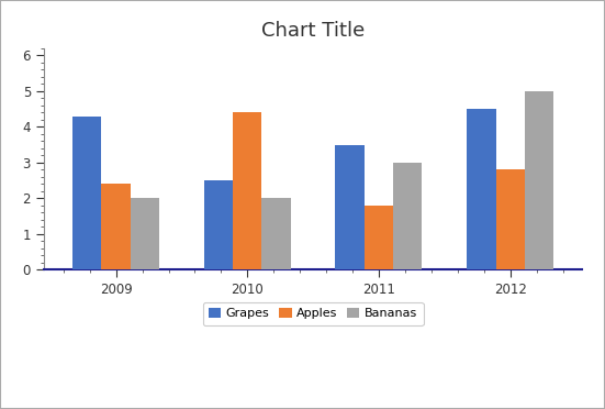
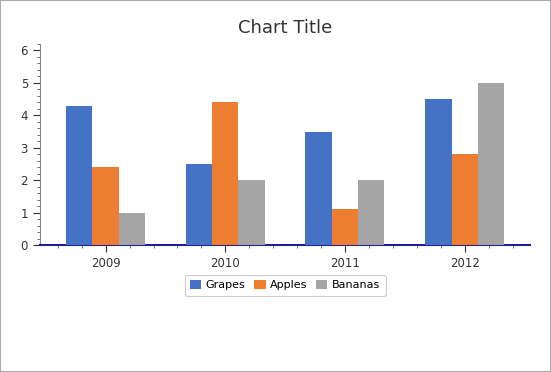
Bananas/2009: 2 -> 1
Apples/2011: 1.8 -> 1.1
Bananas/2011: 3 -> 2
